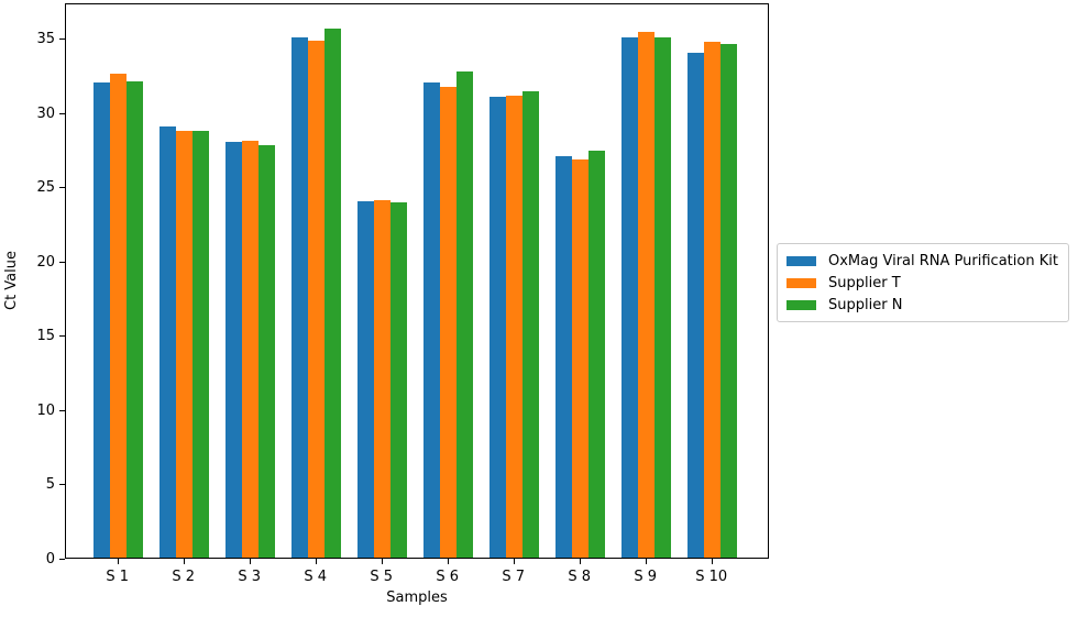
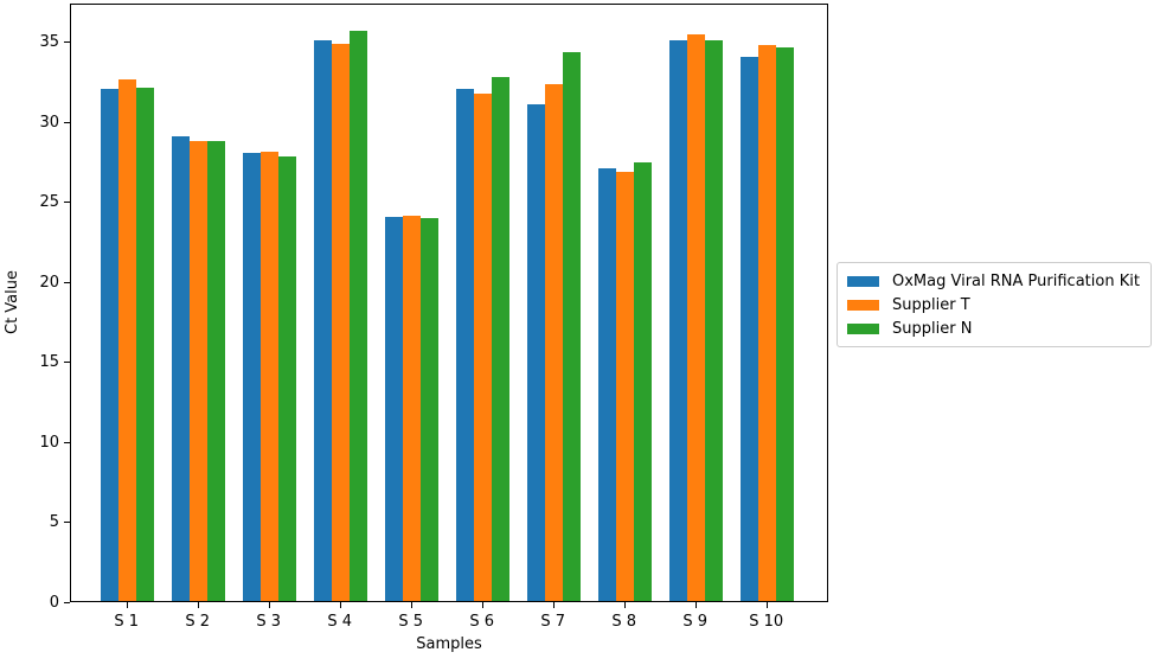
Supplier T/S 7: 31.1 -> 32.3
Supplier N/S 7: 31.4 -> 34.3
